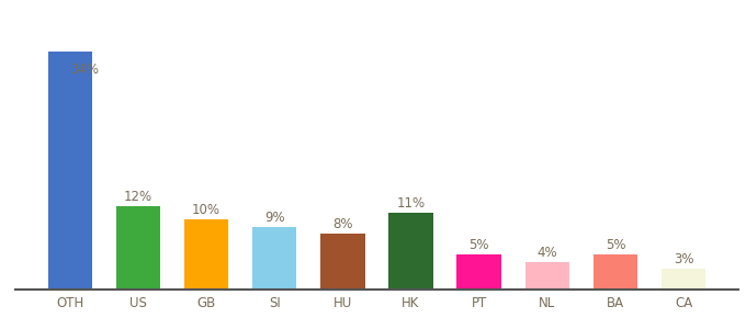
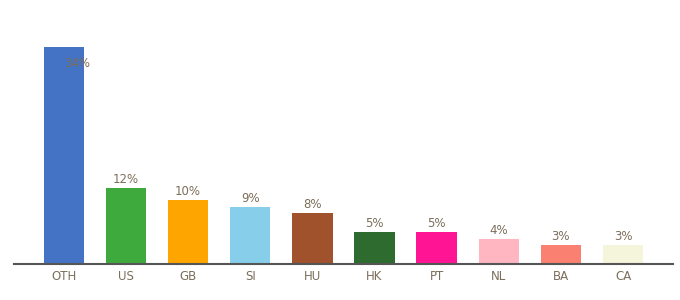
HK: 11% -> 5%
BA: 5% -> 3%
